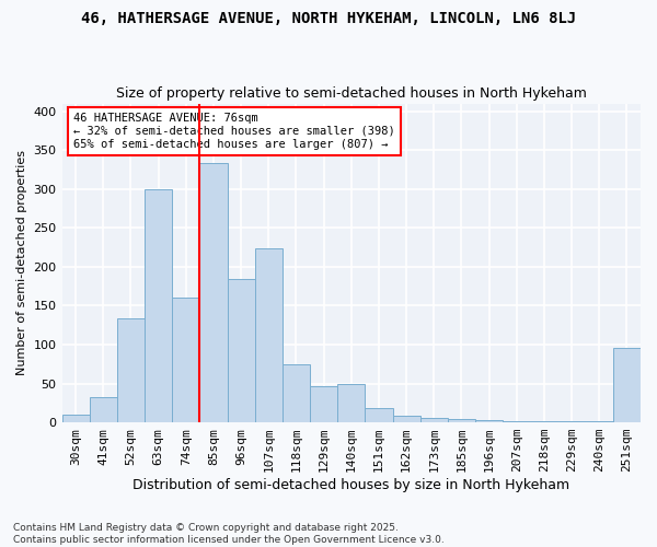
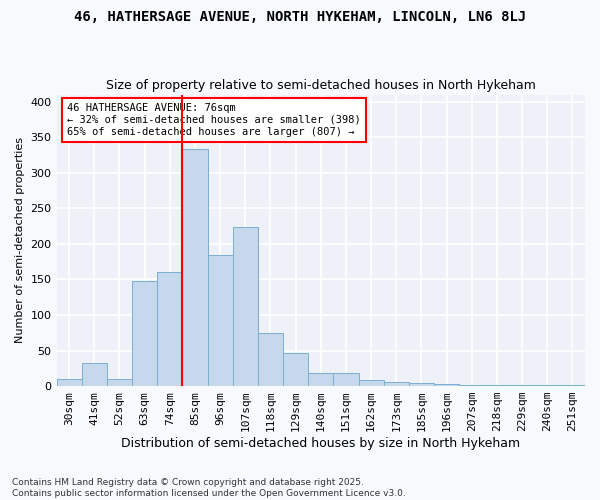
52sqm: 134 -> 10
63sqm: 300 -> 148
140sqm: 50 -> 19
251sqm: 96 -> 2
